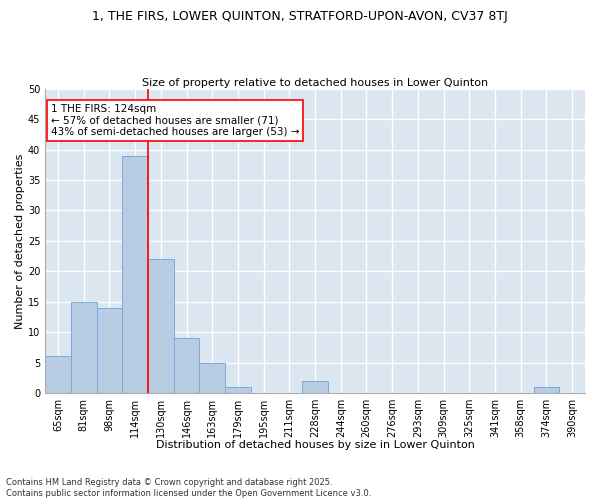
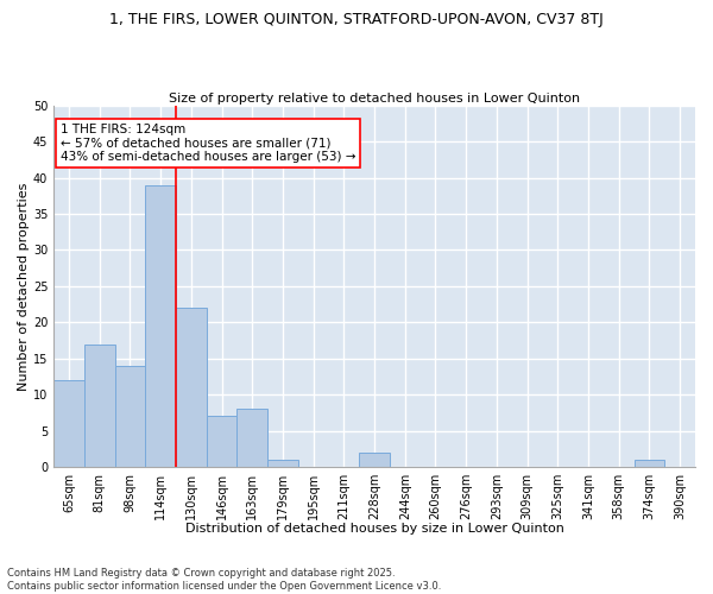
65sqm: 6 -> 12
81sqm: 15 -> 17
146sqm: 9 -> 7
163sqm: 5 -> 8
